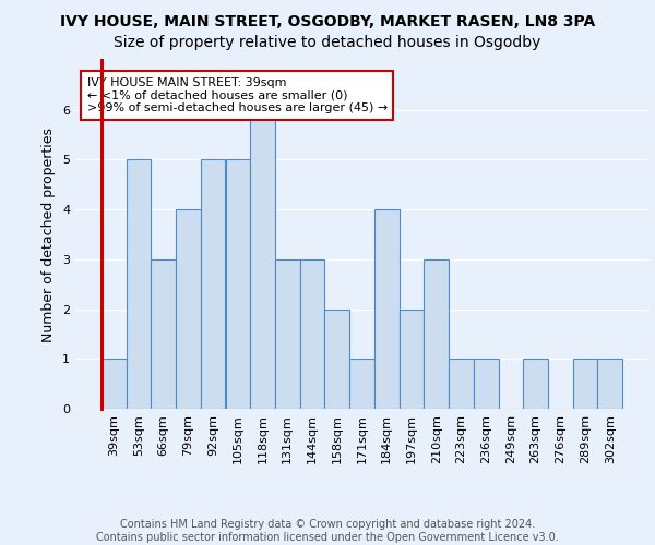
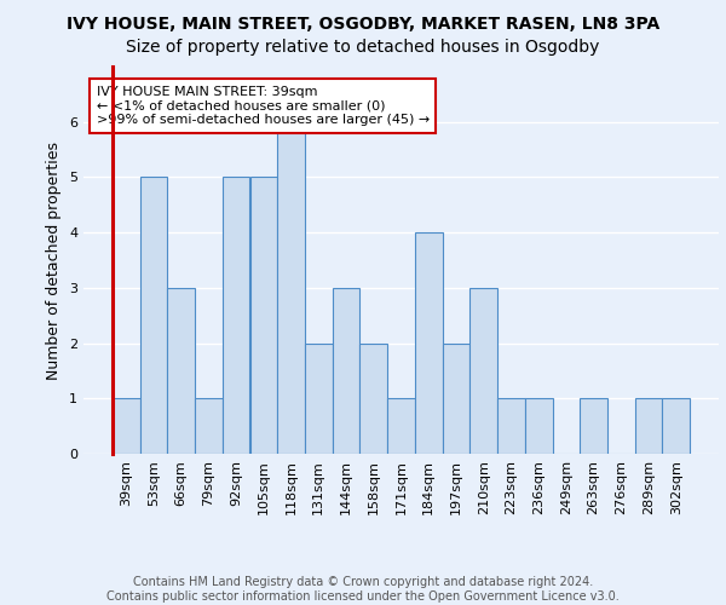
79sqm: 4 -> 1
131sqm: 3 -> 2
